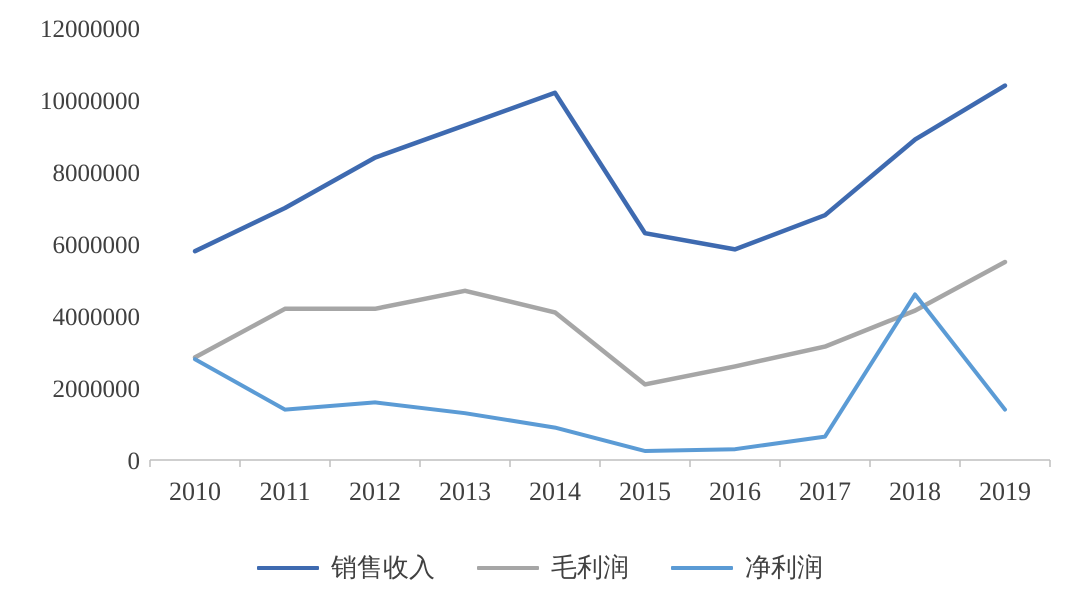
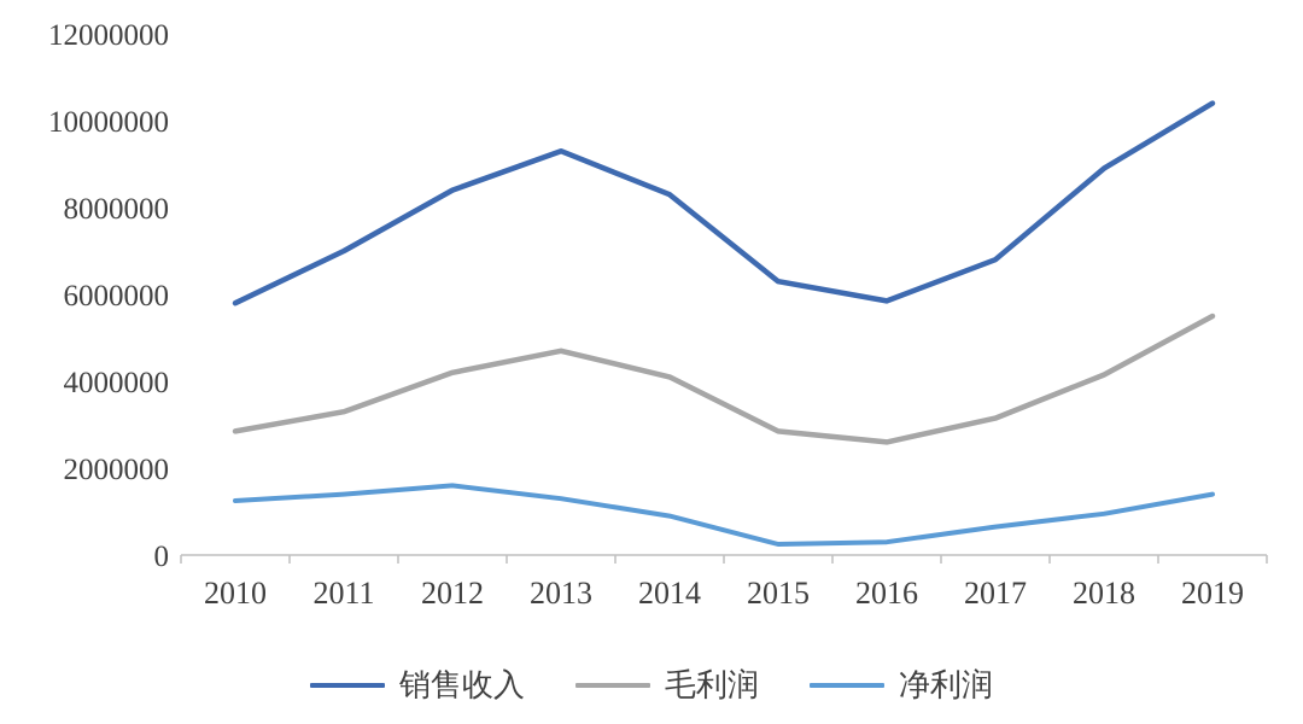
净利润/2010: 2800000 -> 1200000
毛利润/2011: 4200000 -> 3300000
销售收入/2014: 10200000 -> 8300000
毛利润/2015: 2100000 -> 2800000
净利润/2018: 4600000 -> 1000000
